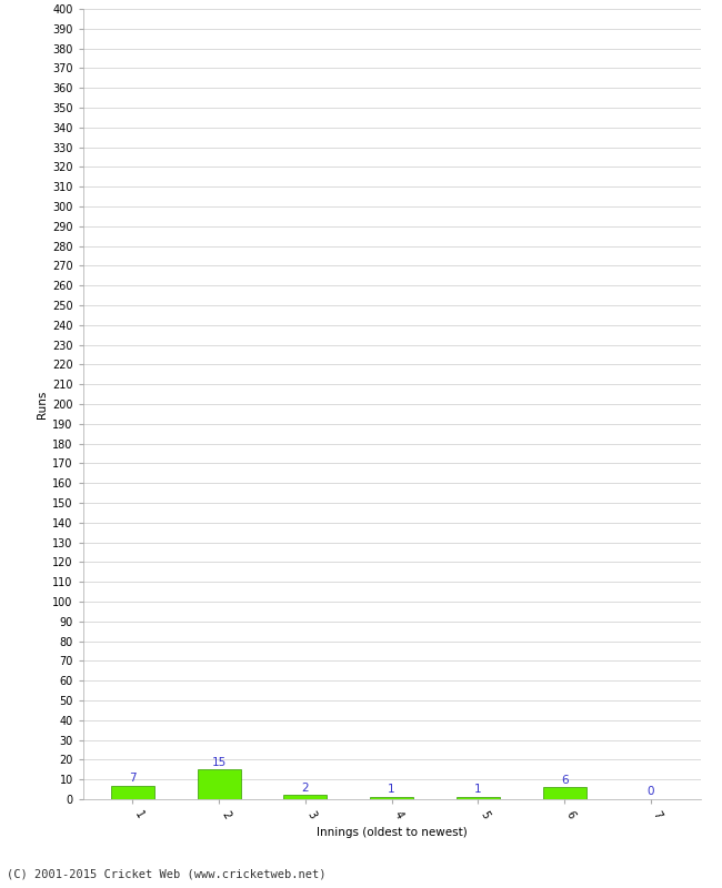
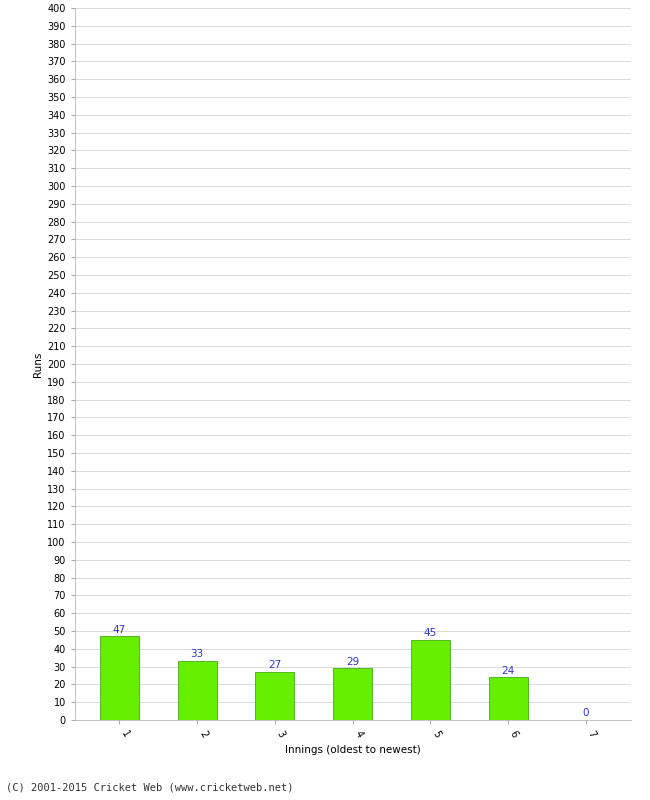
1: 7 -> 47
2: 15 -> 33
3: 2 -> 27
4: 1 -> 29
5: 1 -> 45
6: 6 -> 24
